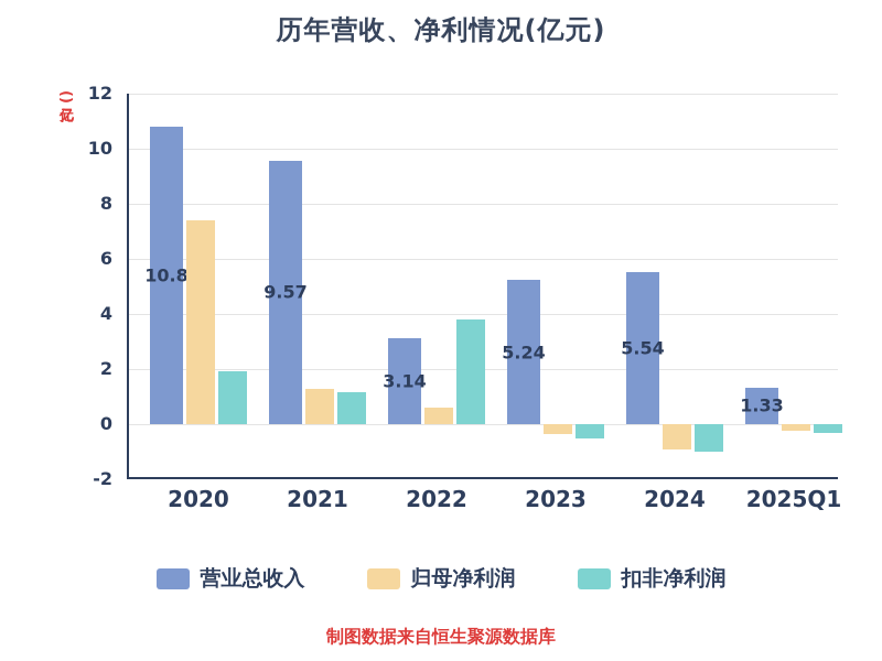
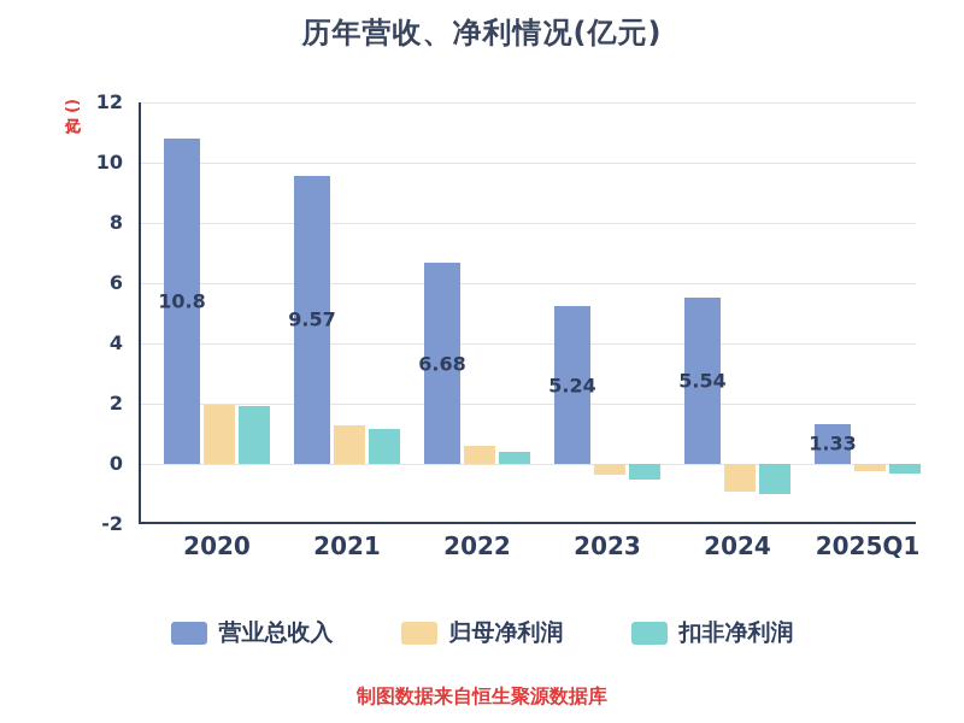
归母净利润/2020: 7.4 -> 2.0
营业总收入/2022: 3.14 -> 6.68
扣非净利润/2022: 3.8 -> 0.4
